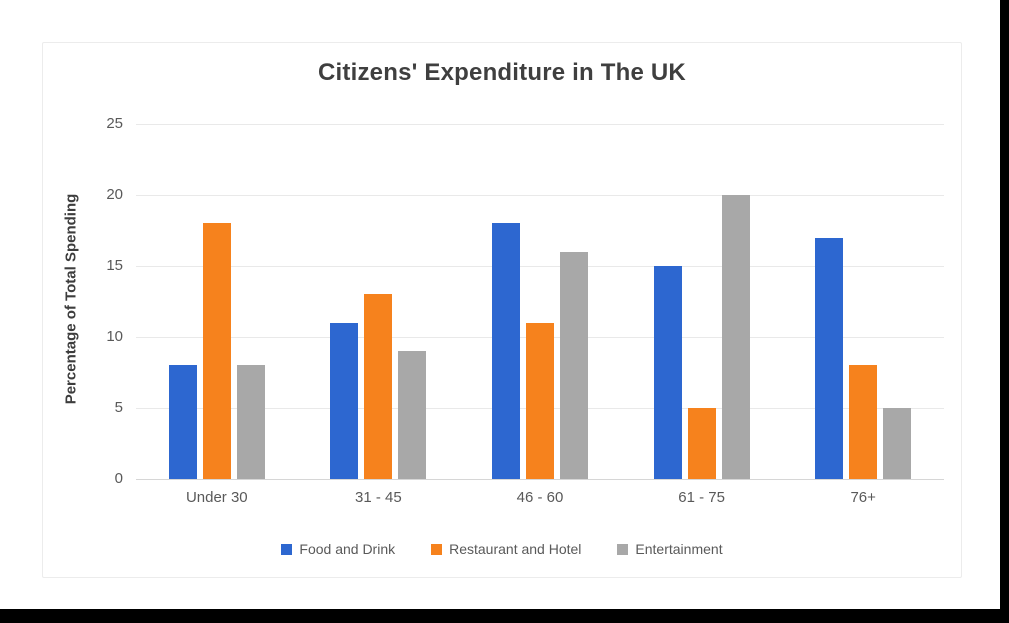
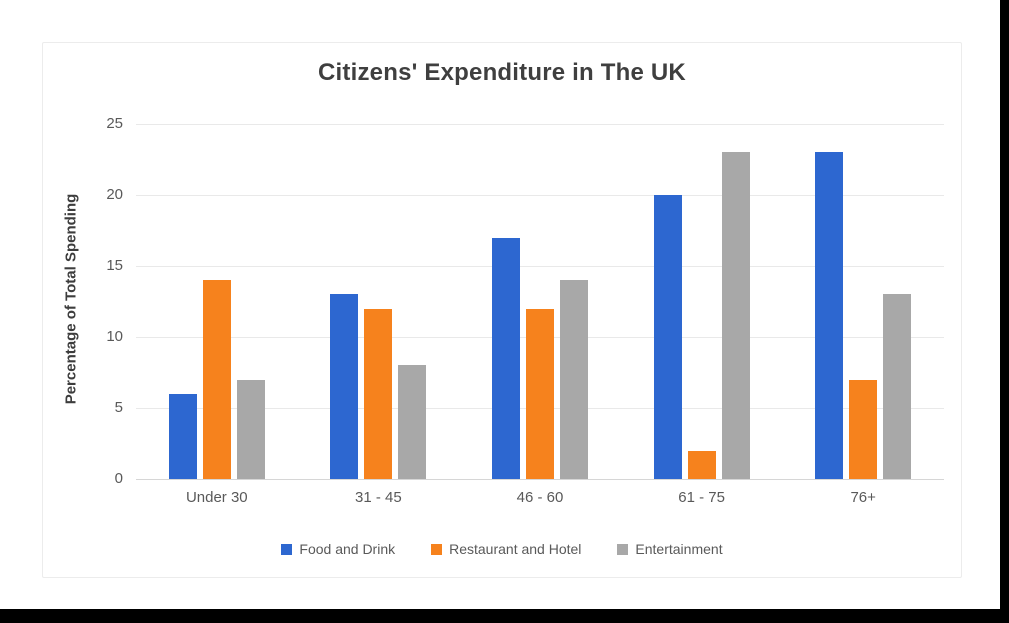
Food and Drink/Under 30: 8 -> 6
Restaurant and Hotel/Under 30: 18 -> 14
Entertainment/Under 30: 8 -> 7
Food and Drink/31 - 45: 11 -> 13
Restaurant and Hotel/31 - 45: 13 -> 12
Entertainment/31 - 45: 9 -> 8
Food and Drink/46 - 60: 18 -> 17
Restaurant and Hotel/46 - 60: 11 -> 12
Entertainment/46 - 60: 16 -> 14
Food and Drink/61 - 75: 15 -> 20
Restaurant and Hotel/61 - 75: 5 -> 2
Entertainment/61 - 75: 20 -> 23
Food and Drink/76+: 17 -> 23
Restaurant and Hotel/76+: 8 -> 7
Entertainment/76+: 5 -> 13
